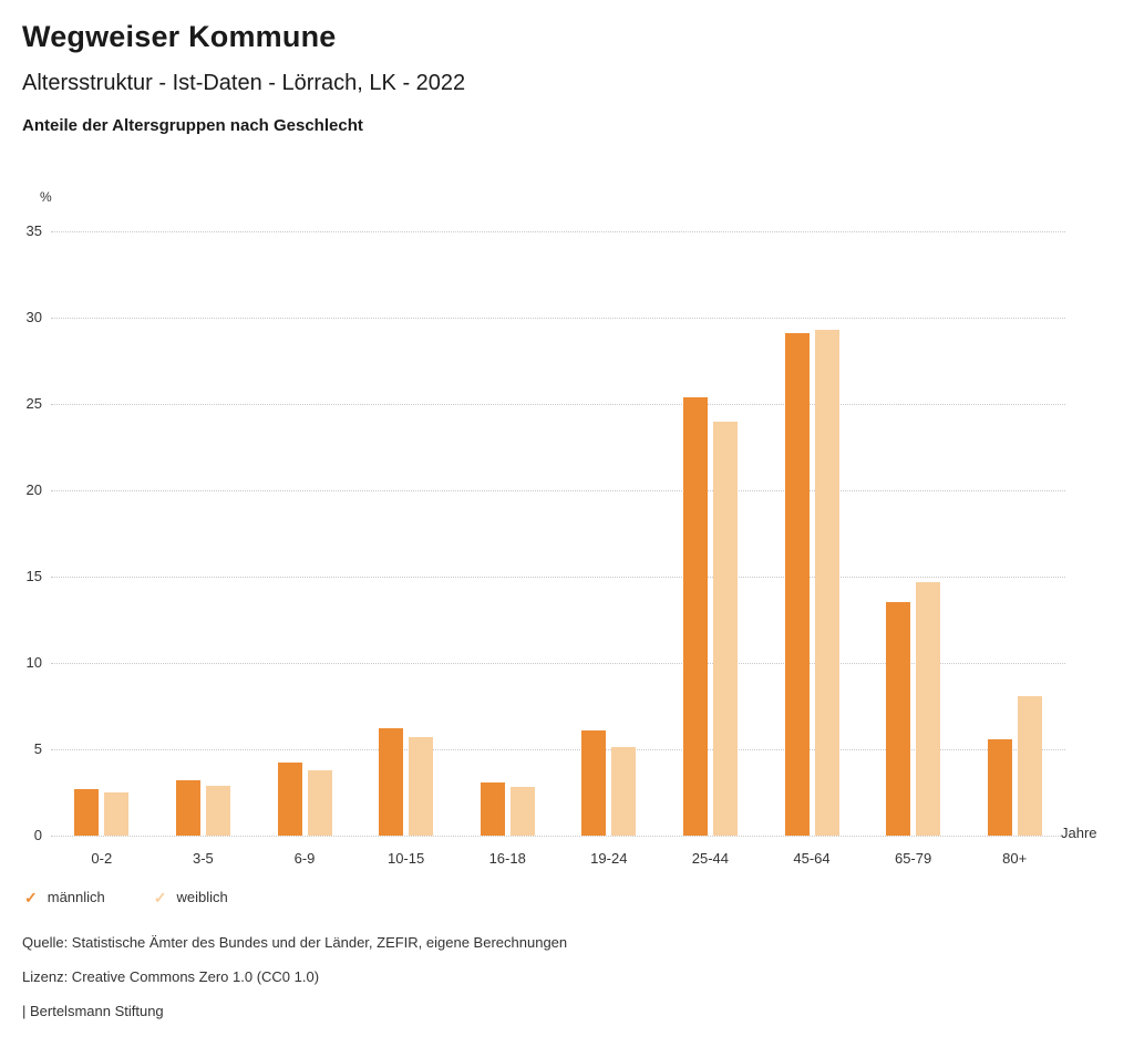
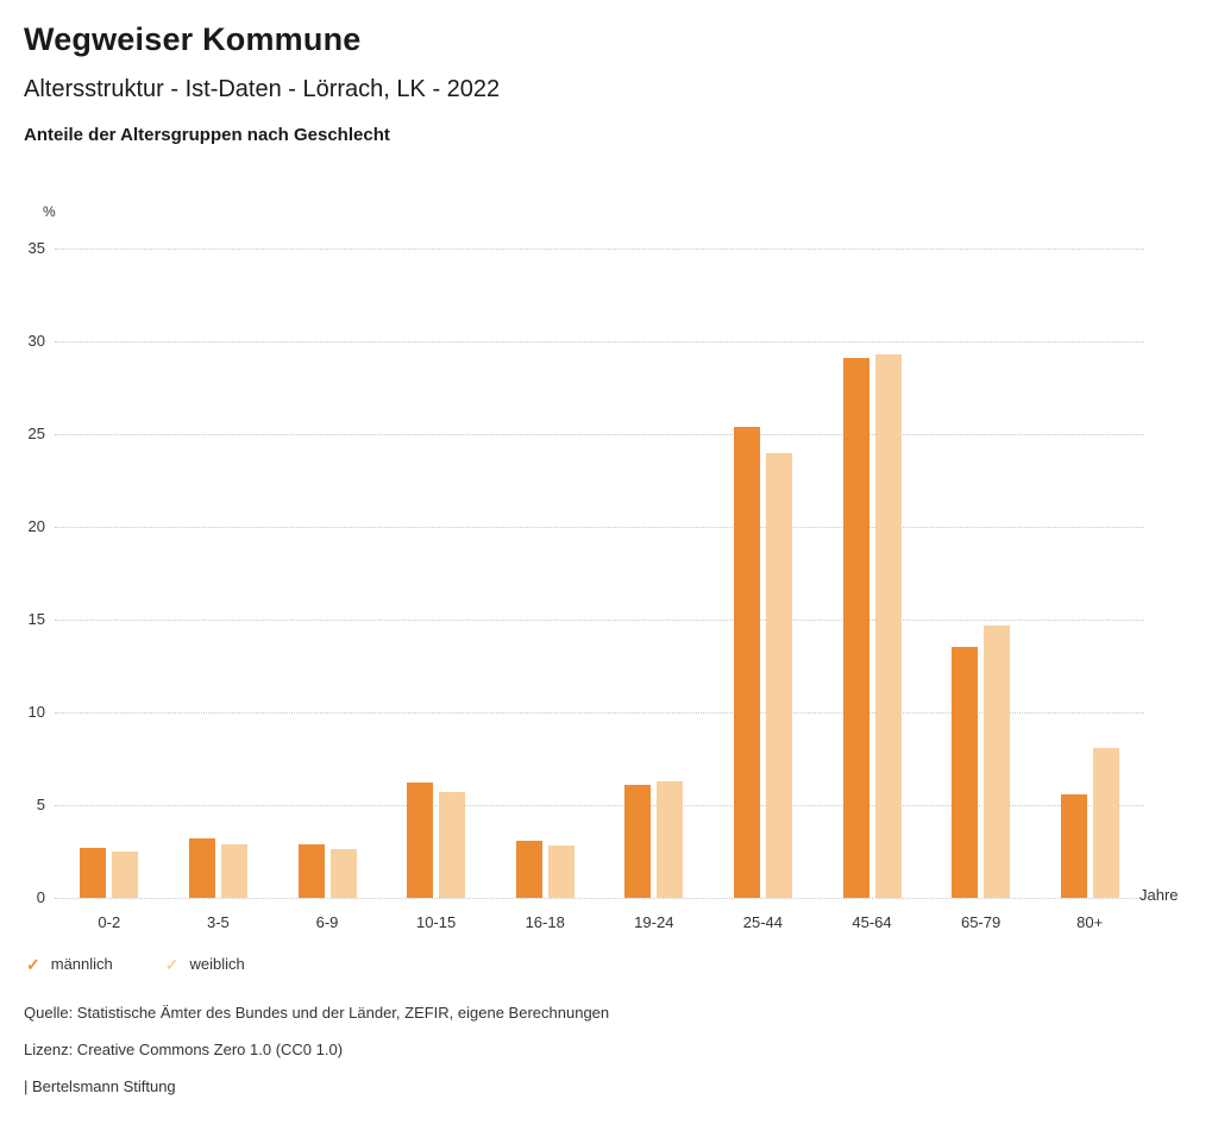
männlich/6-9: 4.2 -> 2.9
weiblich/6-9: 3.8 -> 2.6
weiblich/19-24: 5.1 -> 6.3
